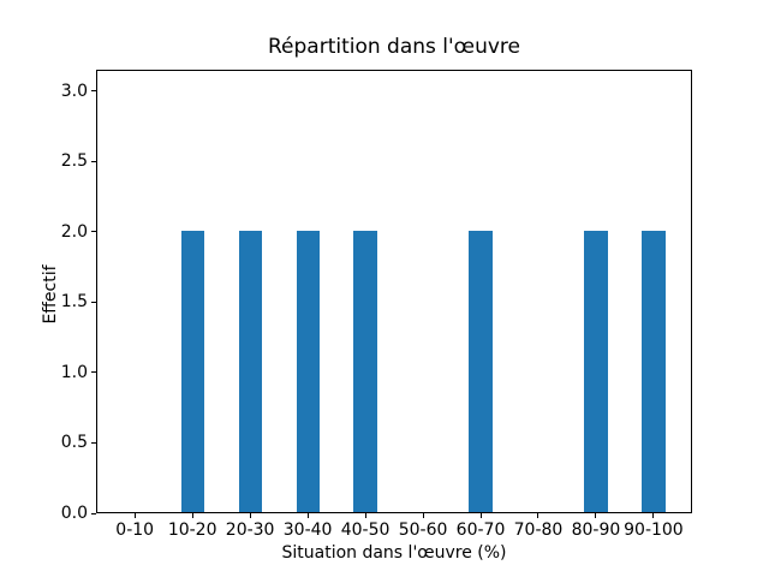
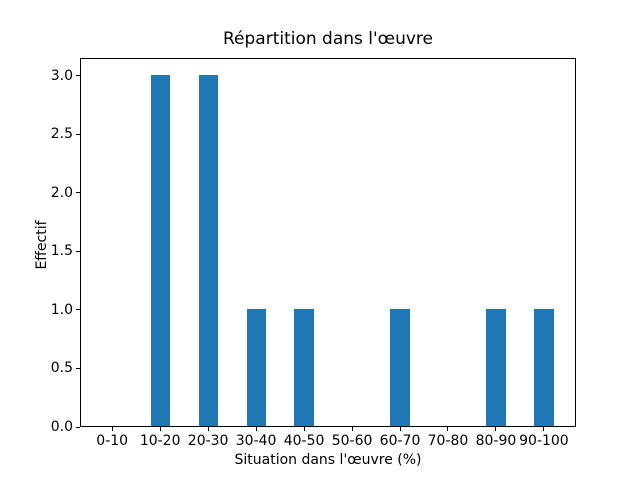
10-20: 2 -> 3
20-30: 2 -> 3
30-40: 2 -> 1
40-50: 2 -> 1
60-70: 2 -> 1
80-90: 2 -> 1
90-100: 2 -> 1
